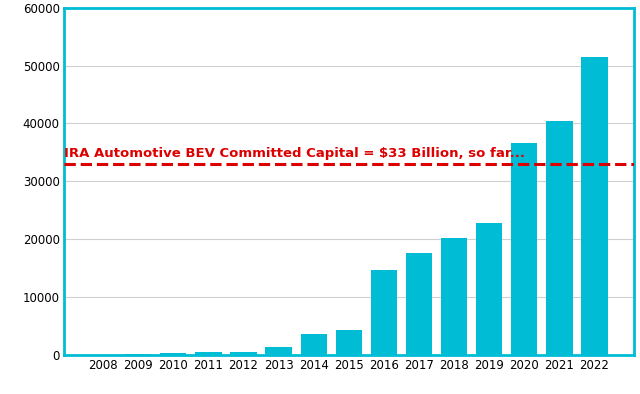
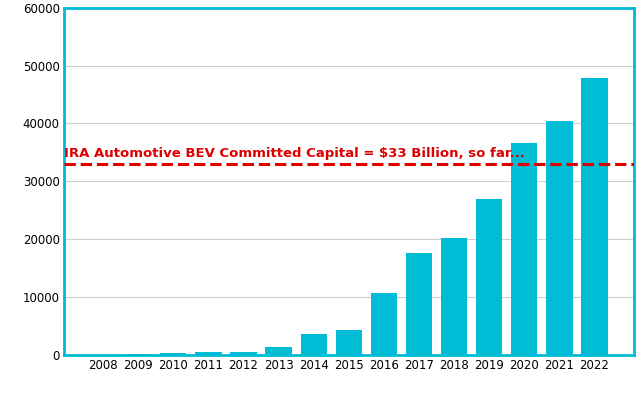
2016: 14700 -> 10600
2019: 22800 -> 27000
2022: 51500 -> 47800
